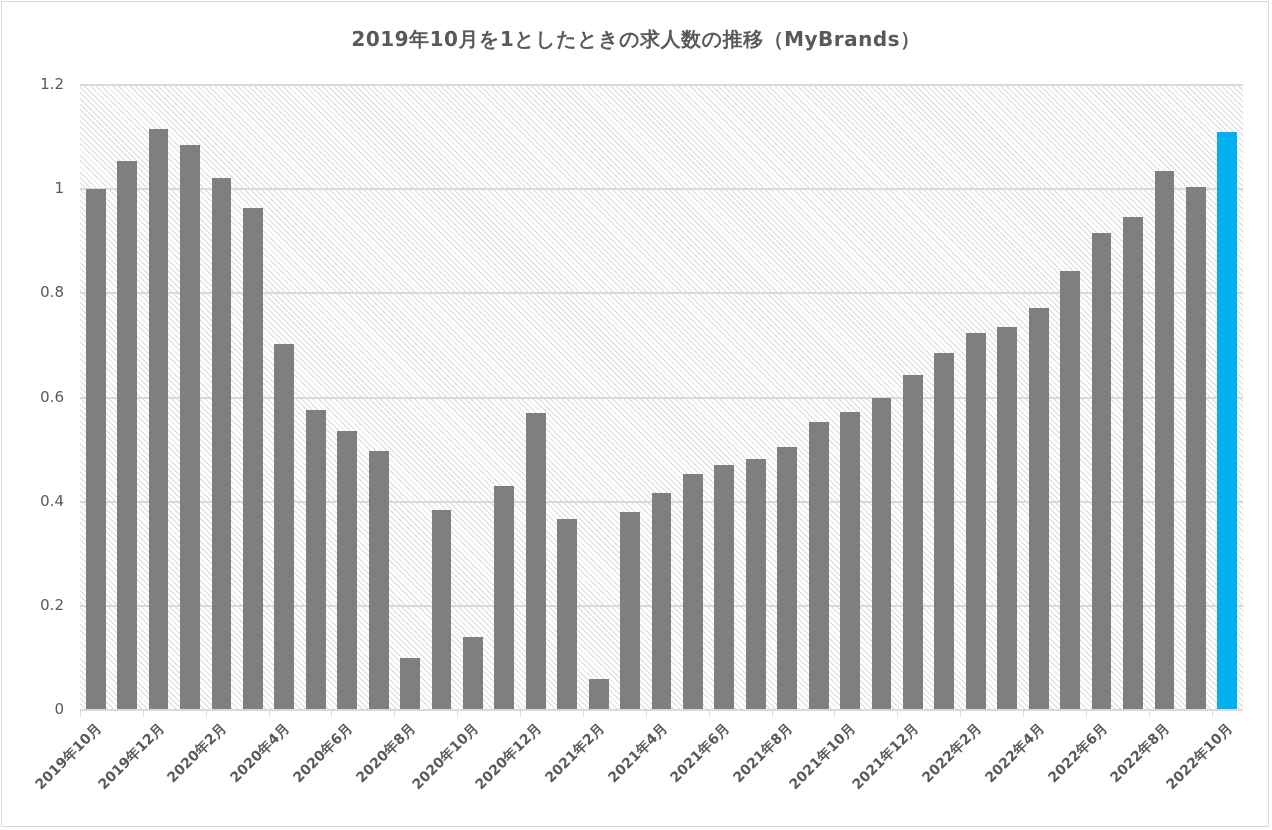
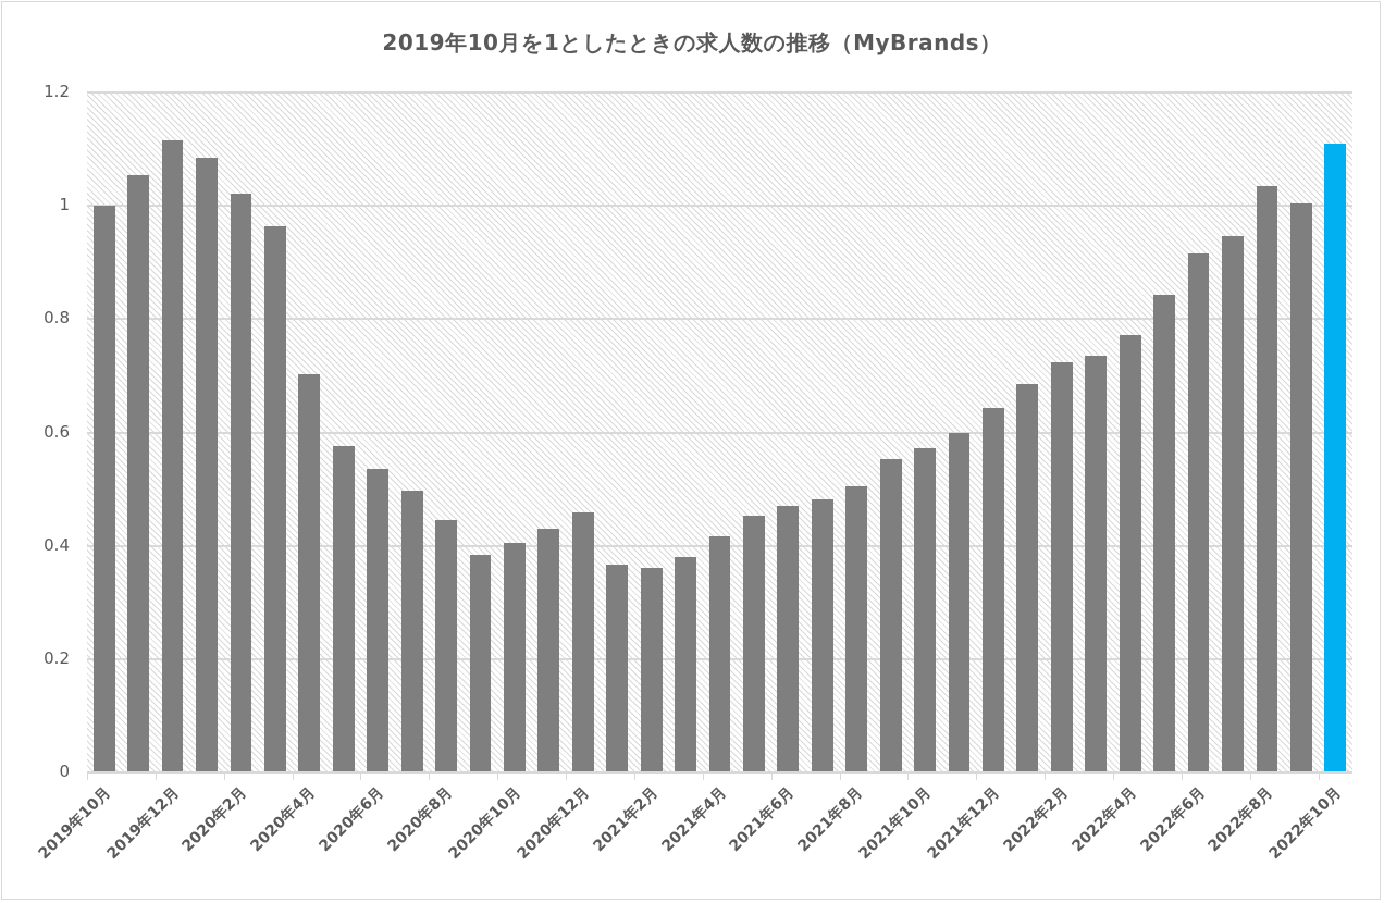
2020年8月: 0.10 -> 0.45
2020年10月: 0.14 -> 0.41
2020年12月: 0.57 -> 0.46
2021年2月: 0.06 -> 0.36
